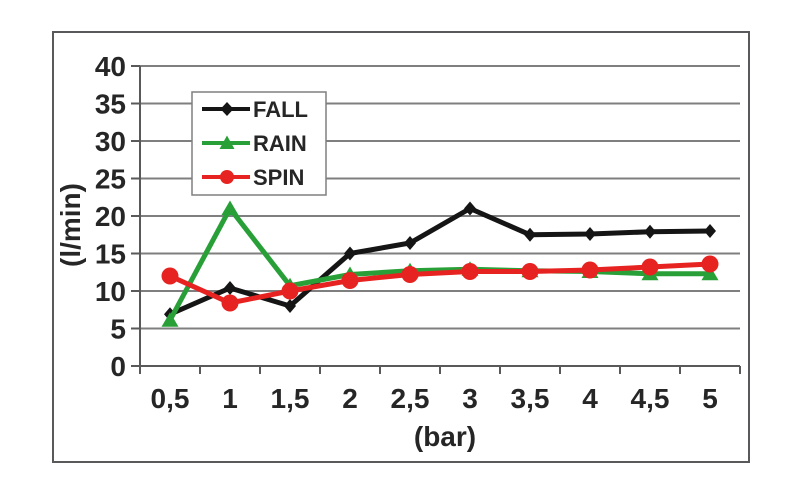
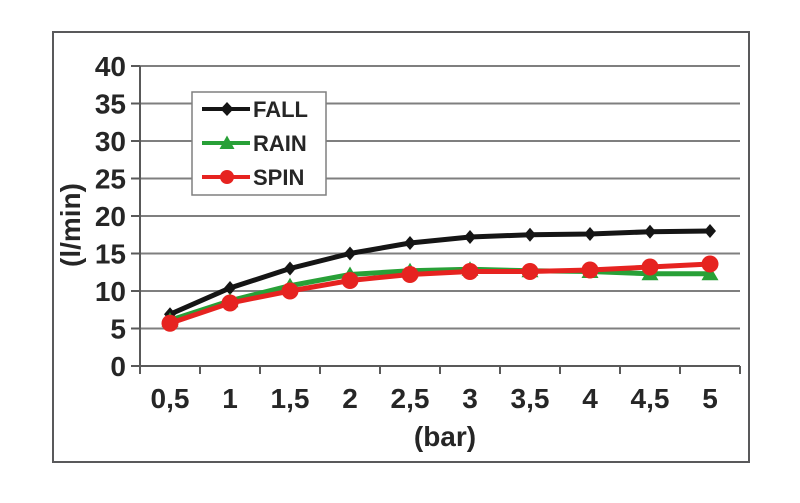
SPIN/0,5: 12 -> 6
RAIN/1: 21 -> 9
FALL/1,5: 8 -> 13
FALL/3: 21 -> 17
